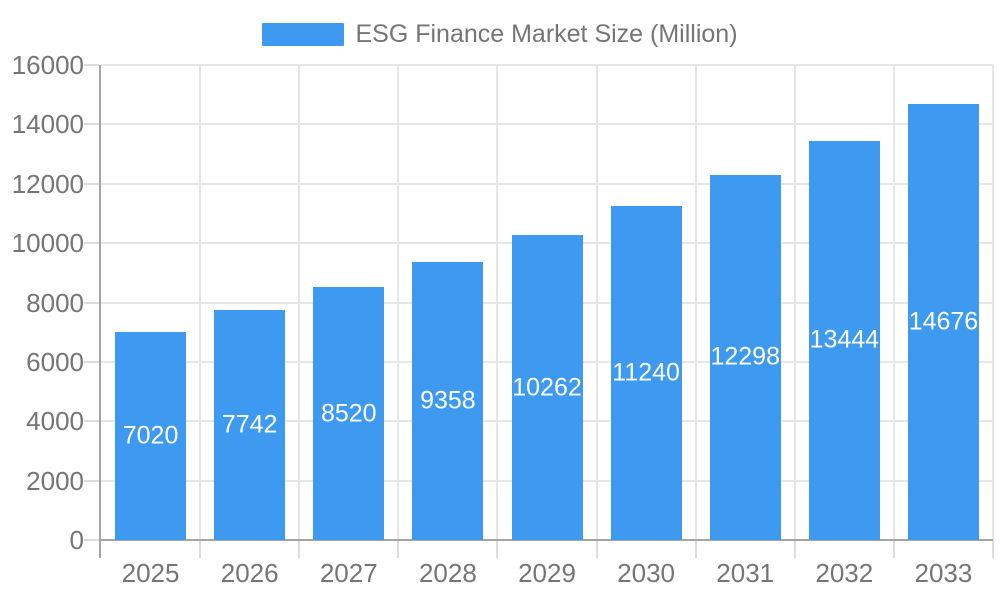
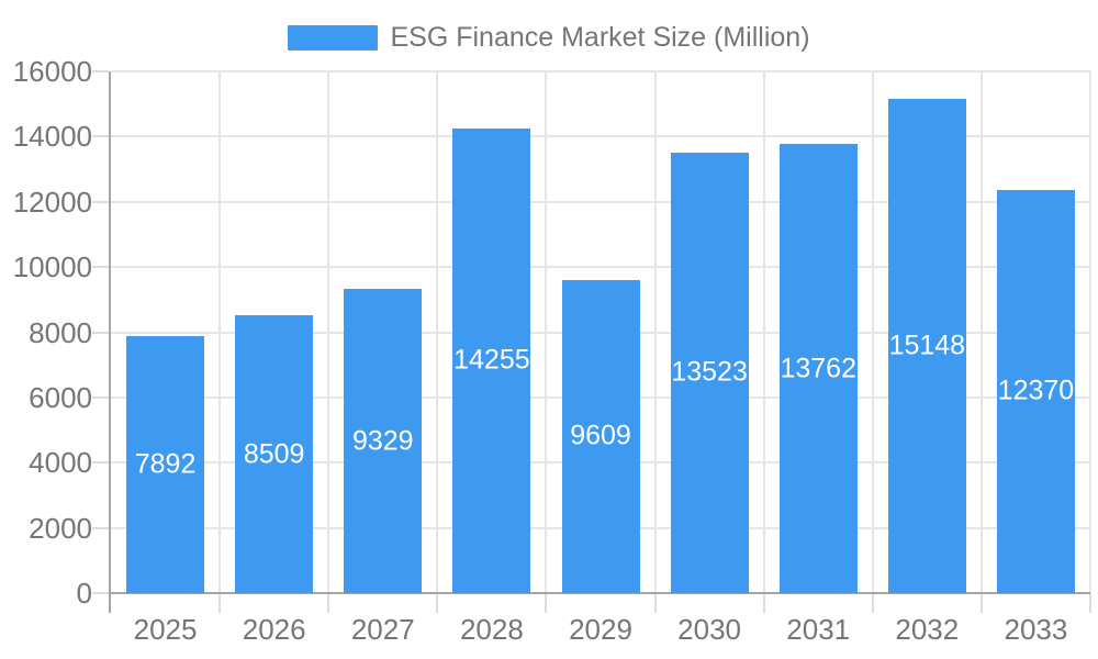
2025: 7020 -> 7892
2026: 7742 -> 8509
2027: 8520 -> 9329
2028: 9358 -> 14255
2029: 10262 -> 9609
2030: 11240 -> 13523
2031: 12298 -> 13762
2032: 13444 -> 15148
2033: 14676 -> 12370
